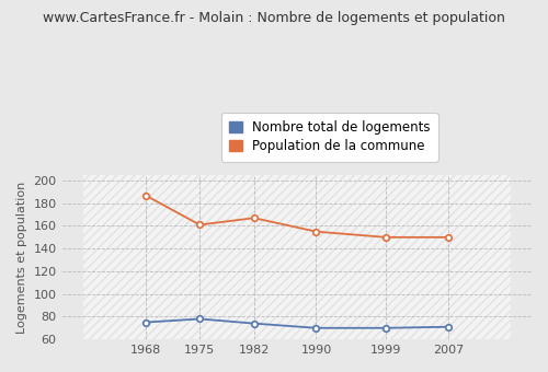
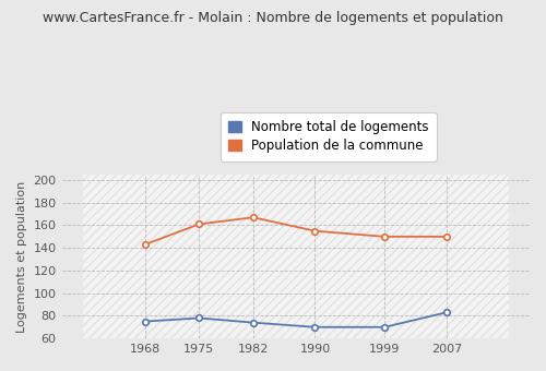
Population de la commune/1968: 187 -> 143
Nombre total de logements/2007: 71 -> 83
